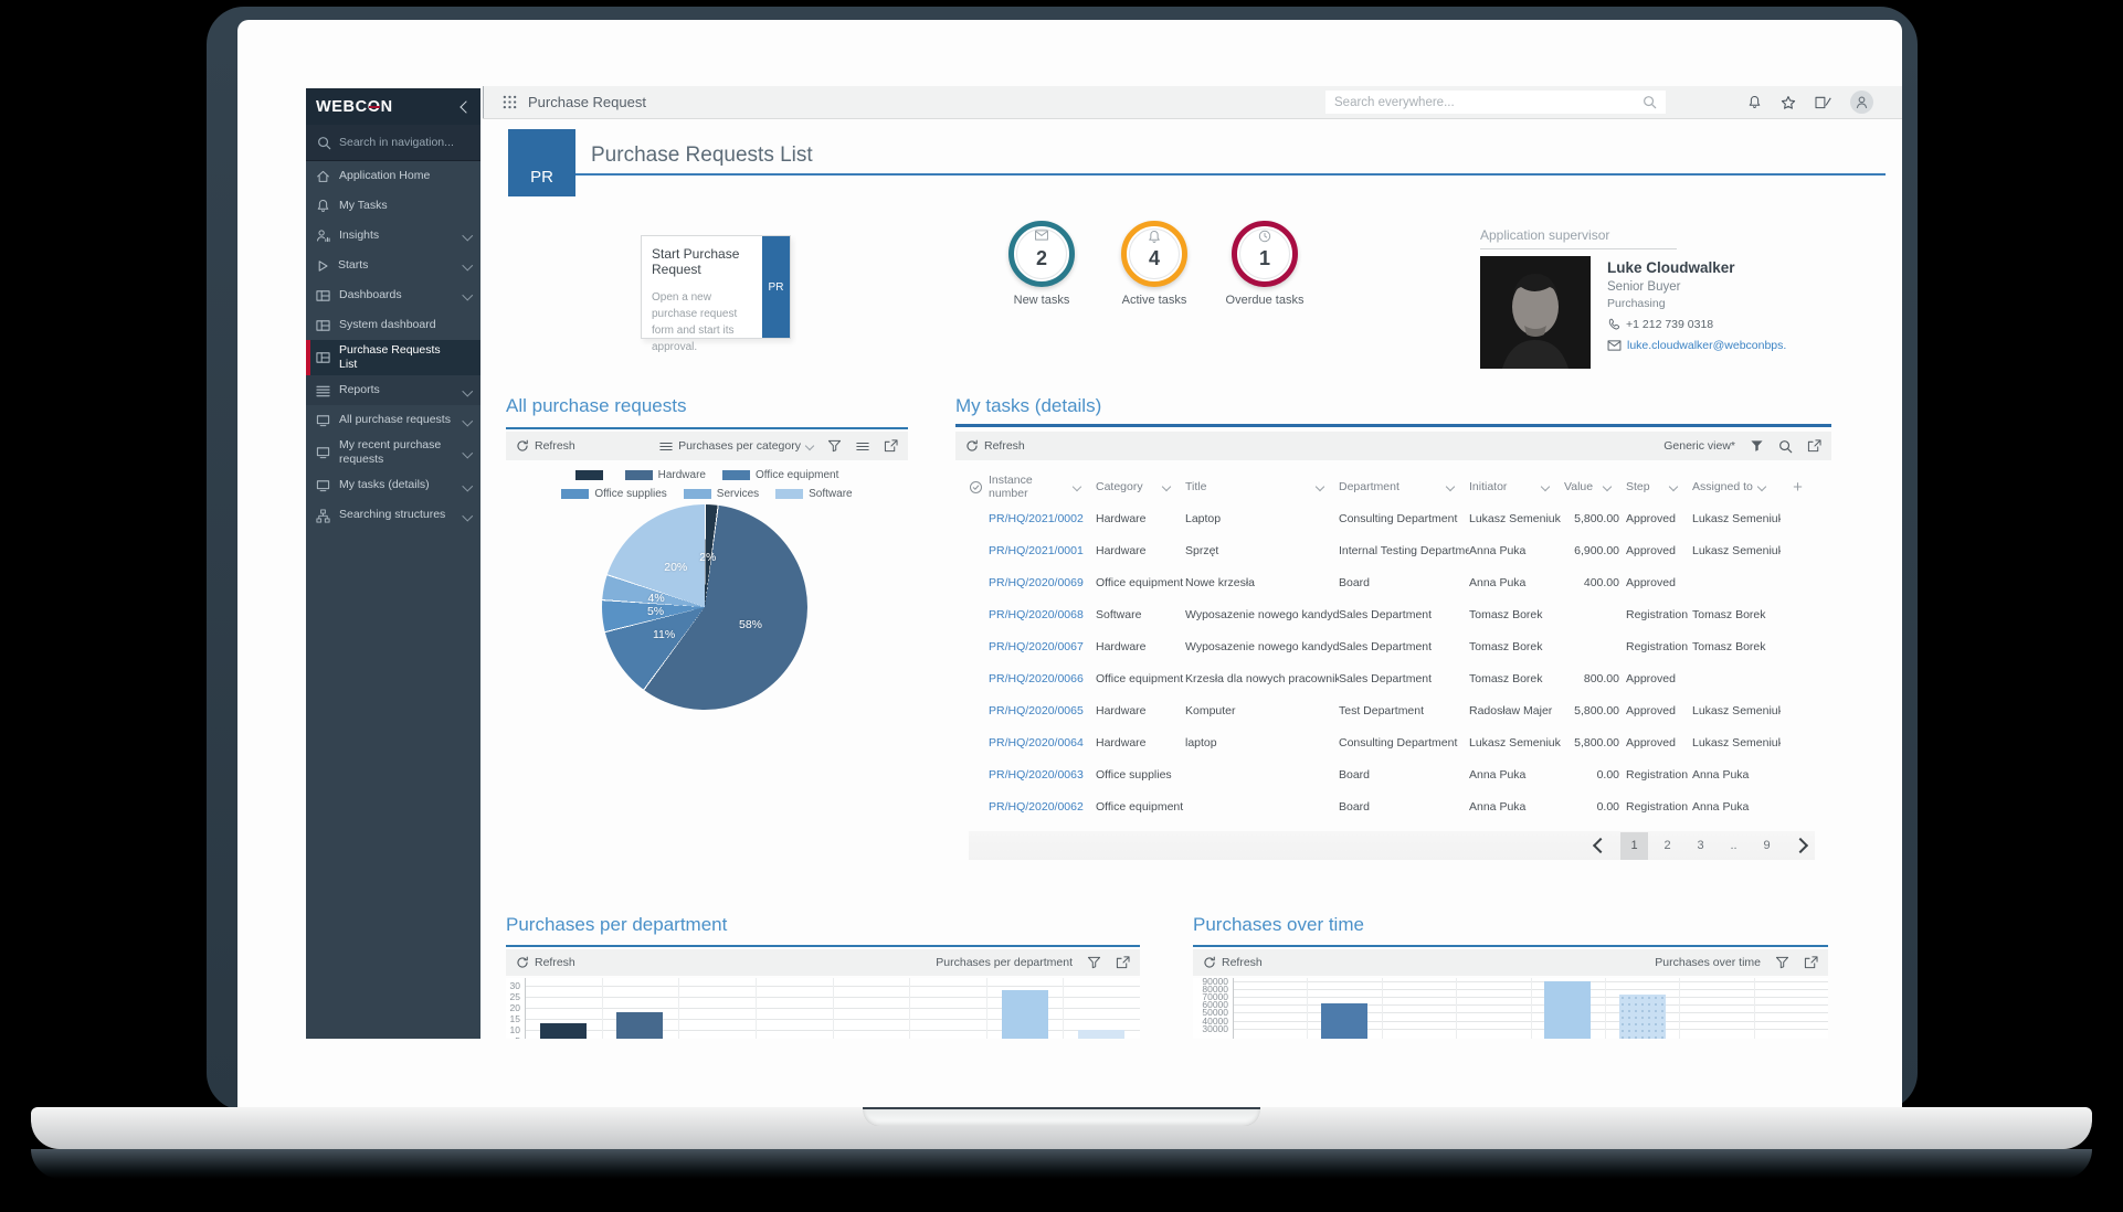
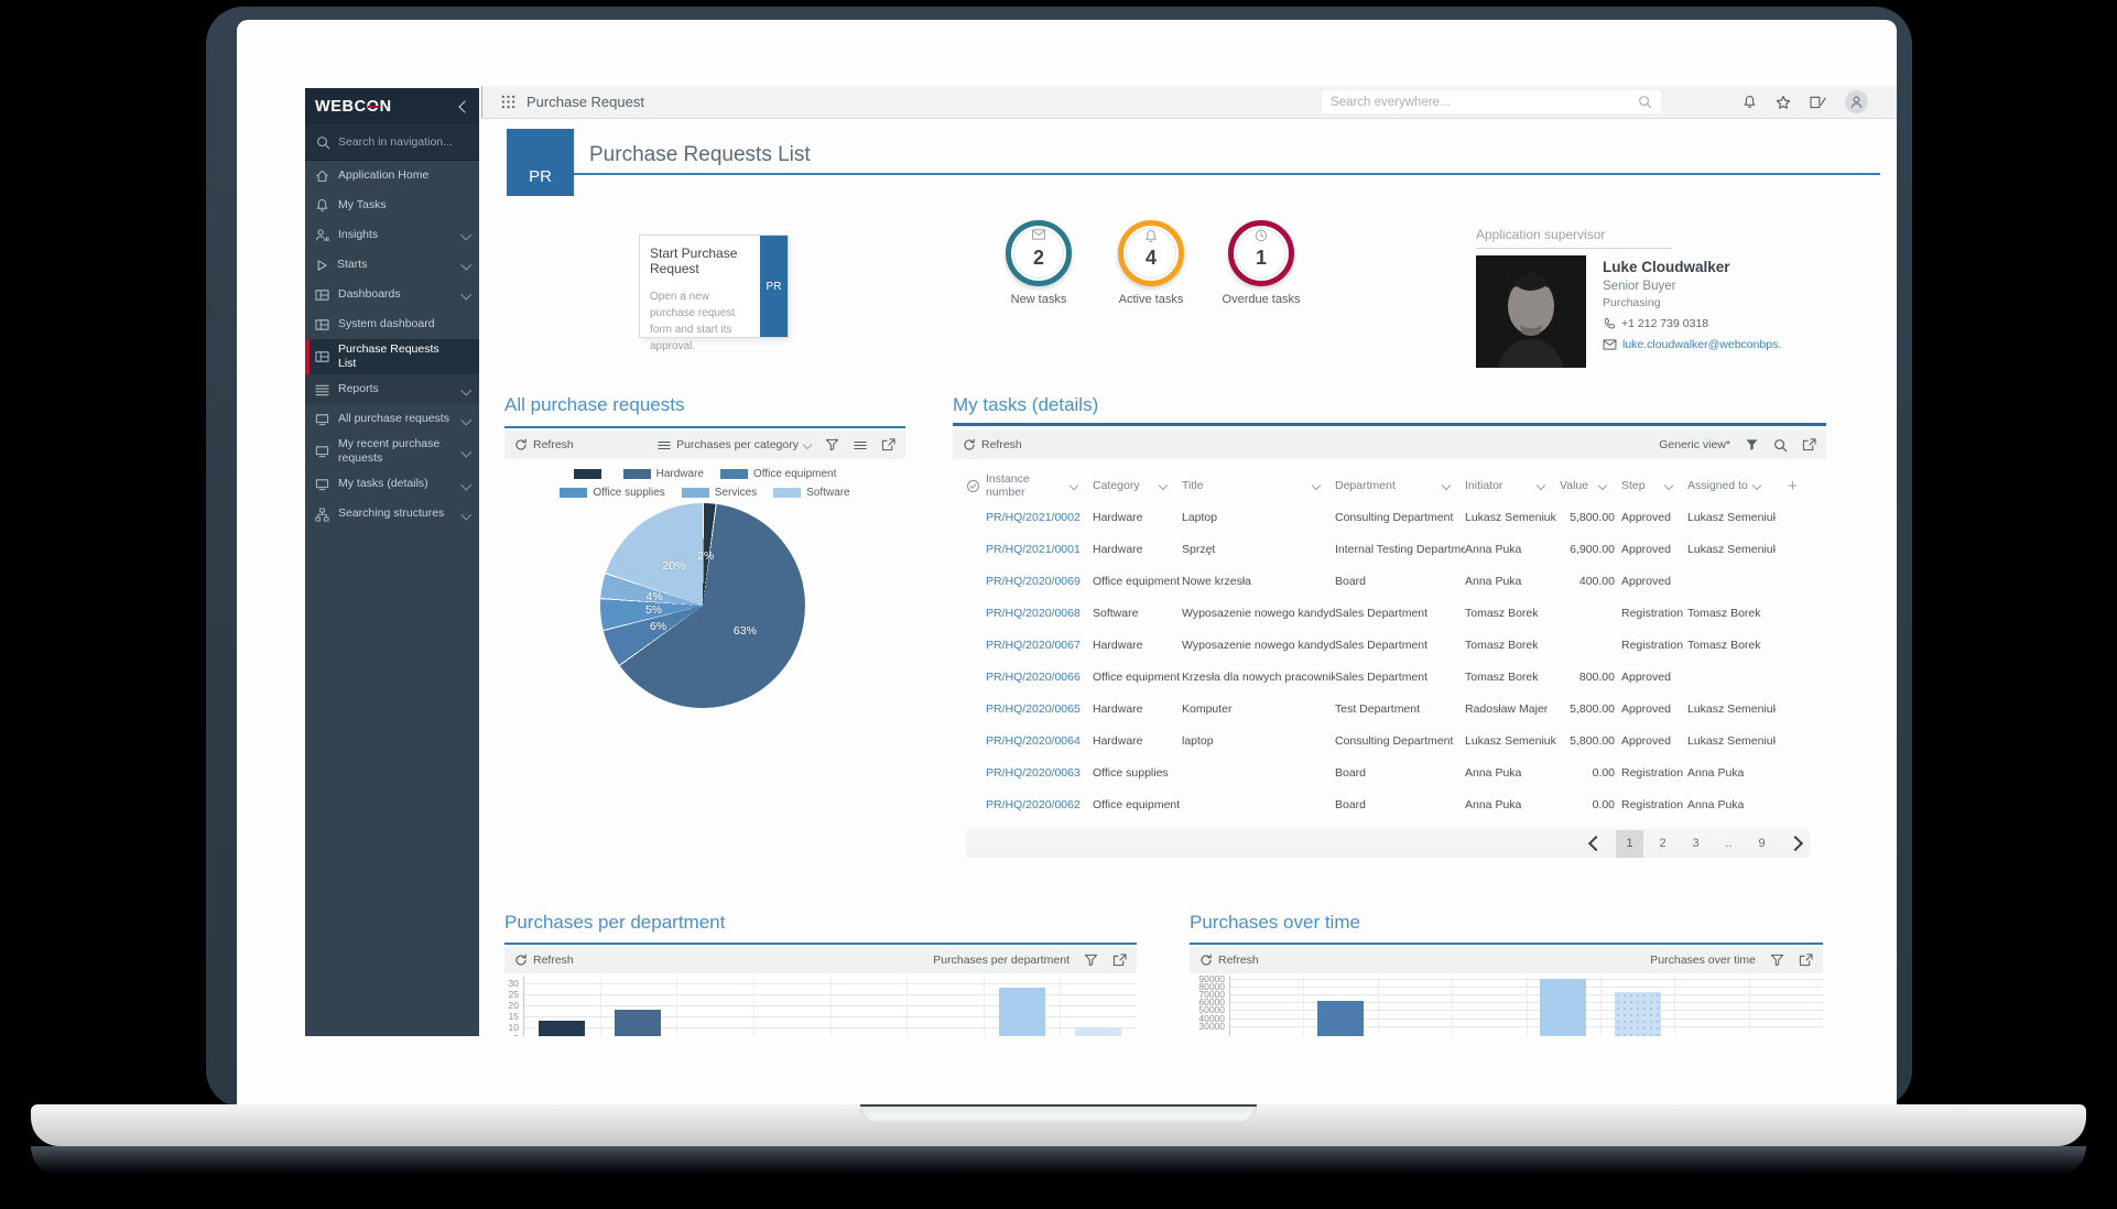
Purchases per category/Hardware: 58% -> 63%
Purchases per category/Office equipment: 11% -> 6%
